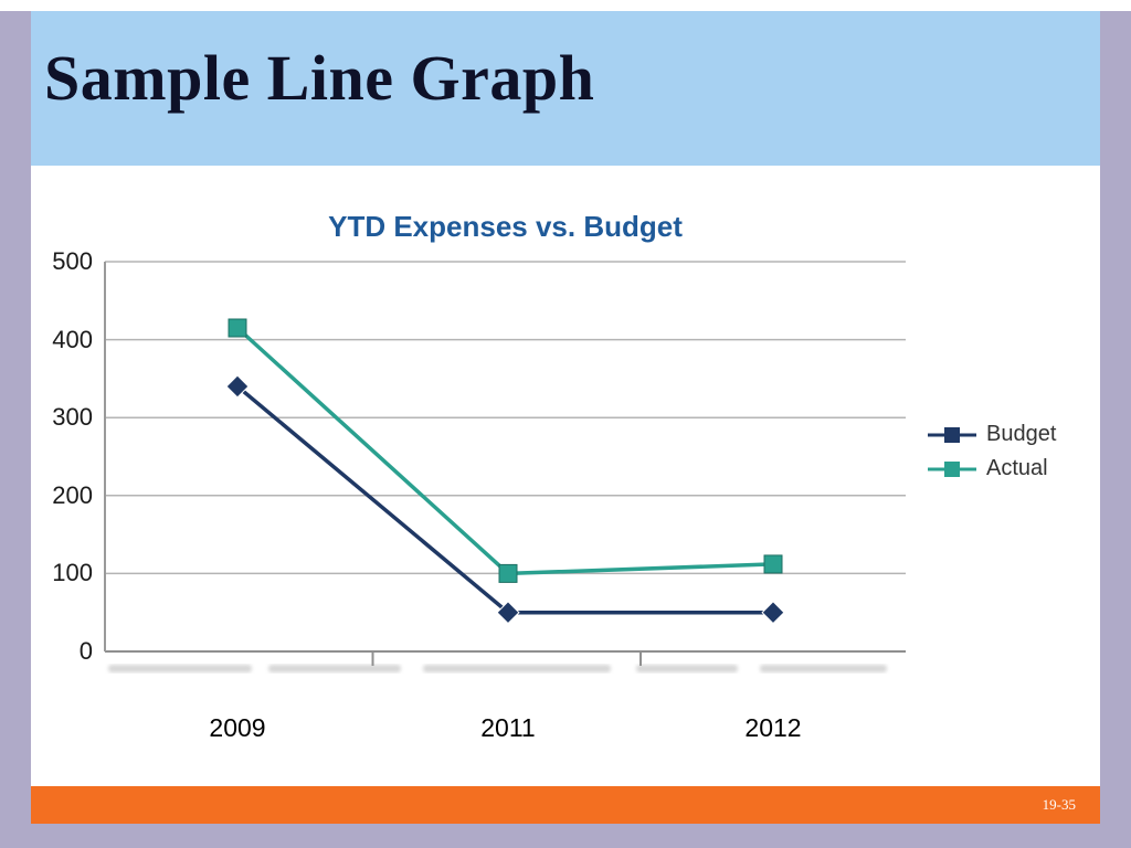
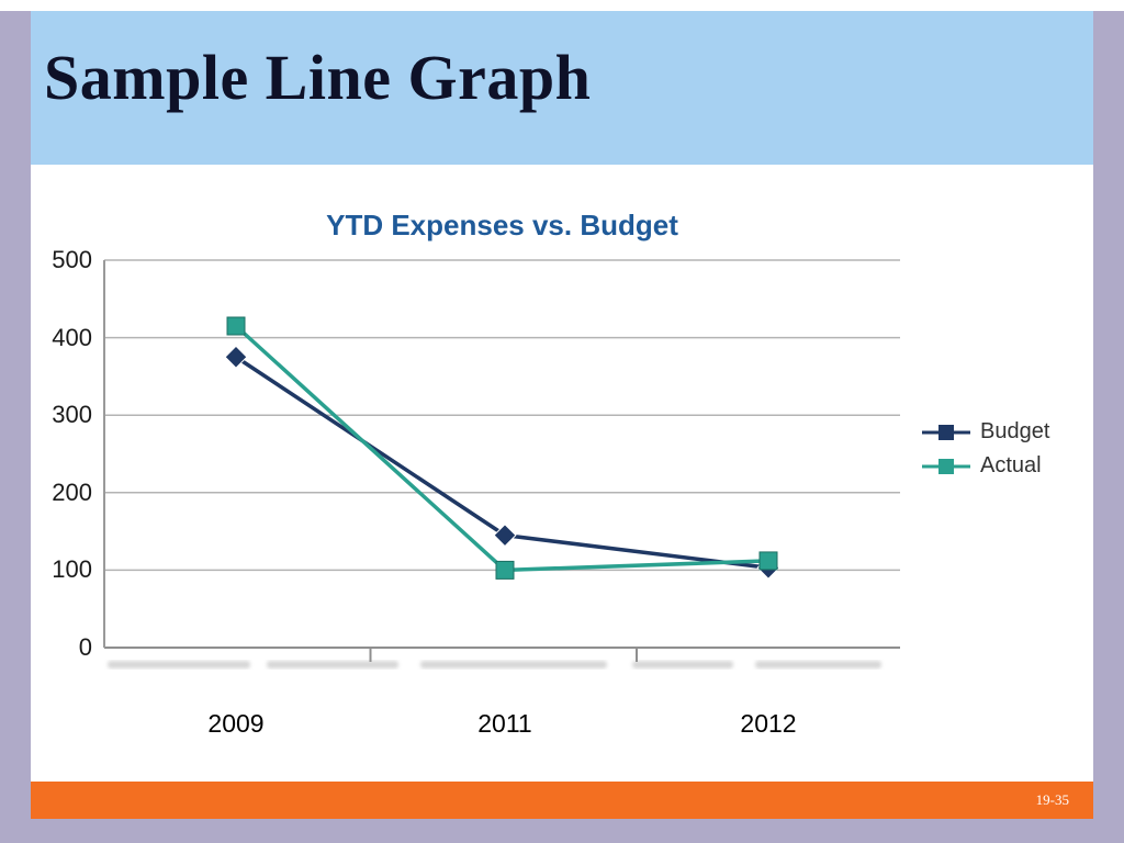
Budget/2009: 340 -> 380
Budget/2011: 50 -> 140
Budget/2012: 50 -> 100
